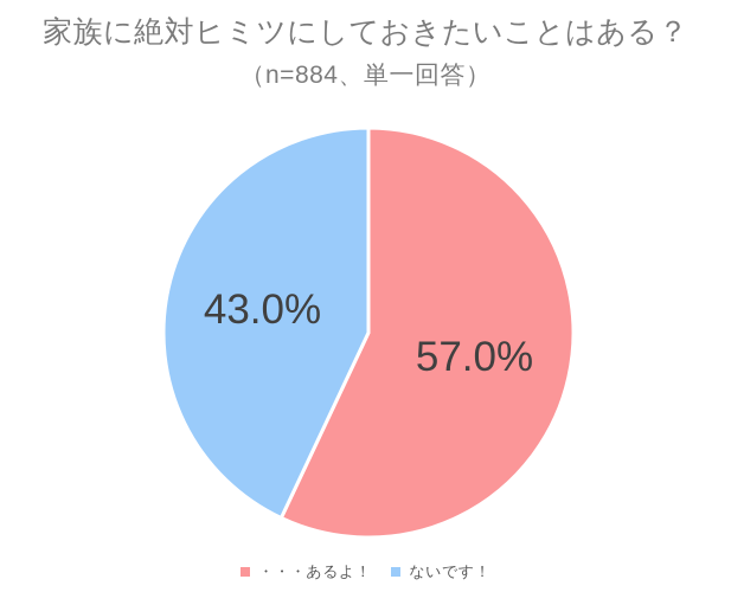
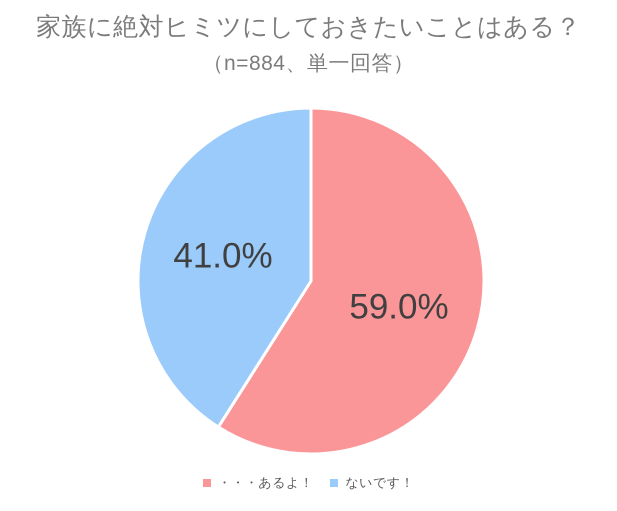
・・・あるよ！: 57.0% -> 59.0%
ないです！: 43.0% -> 41.0%
